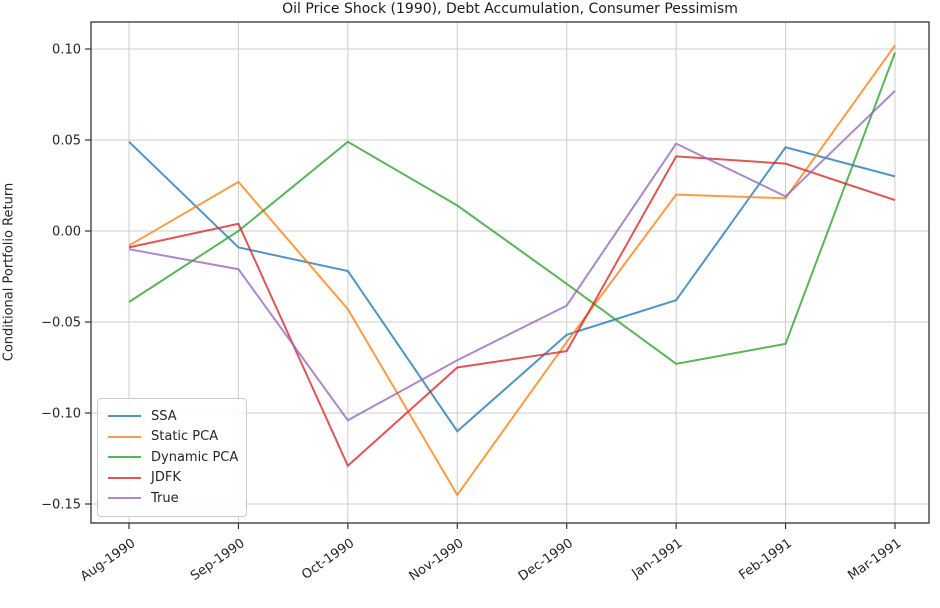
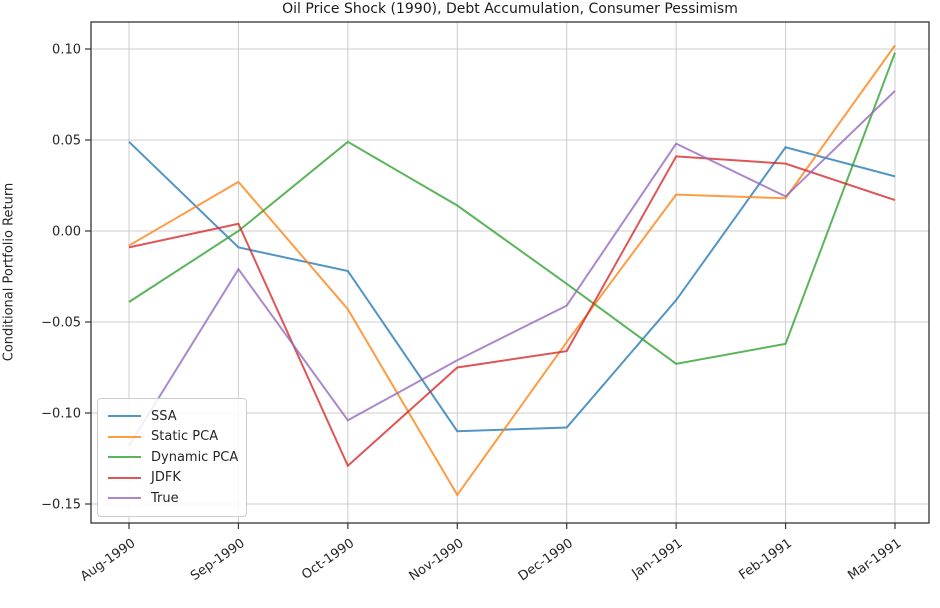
True/Aug-1990: -0.010 -> -0.118
SSA/Dec-1990: -0.057 -> -0.108
